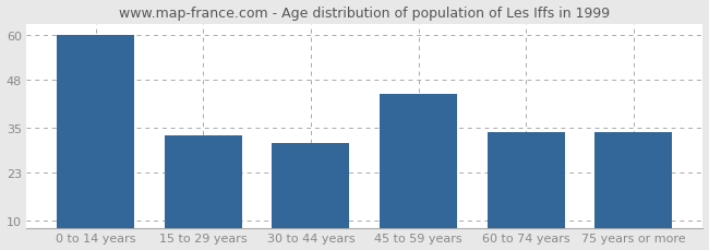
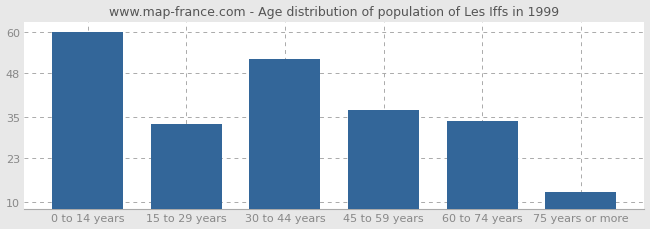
30 to 44 years: 31 -> 52
45 to 59 years: 44 -> 37
75 years or more: 34 -> 13
